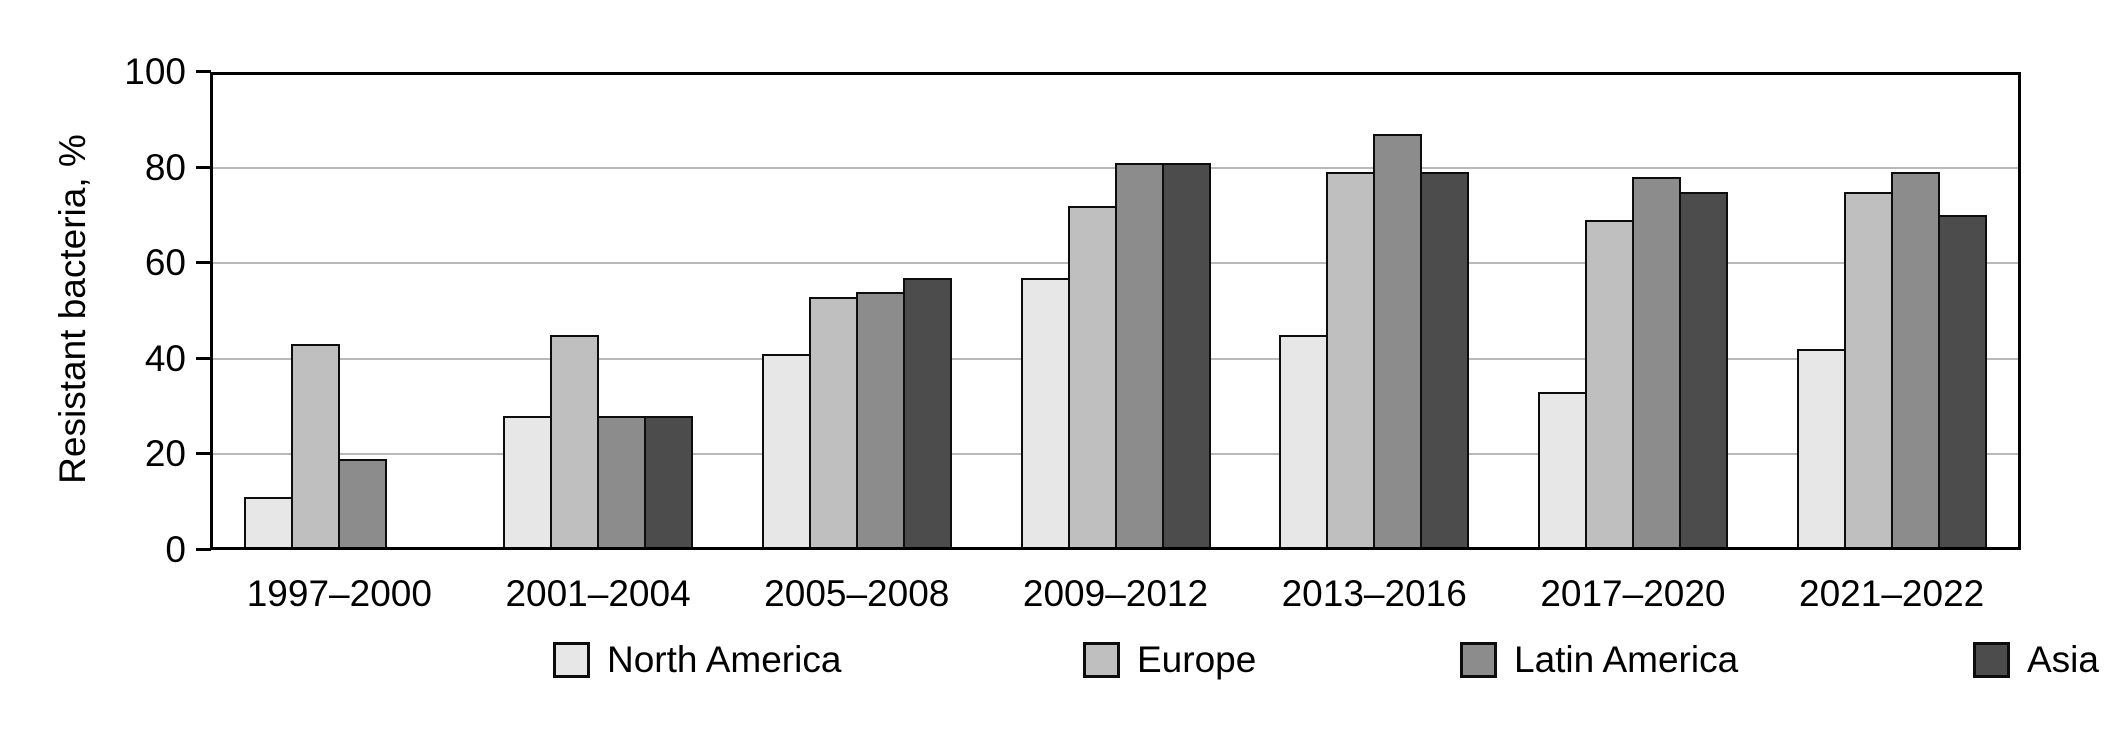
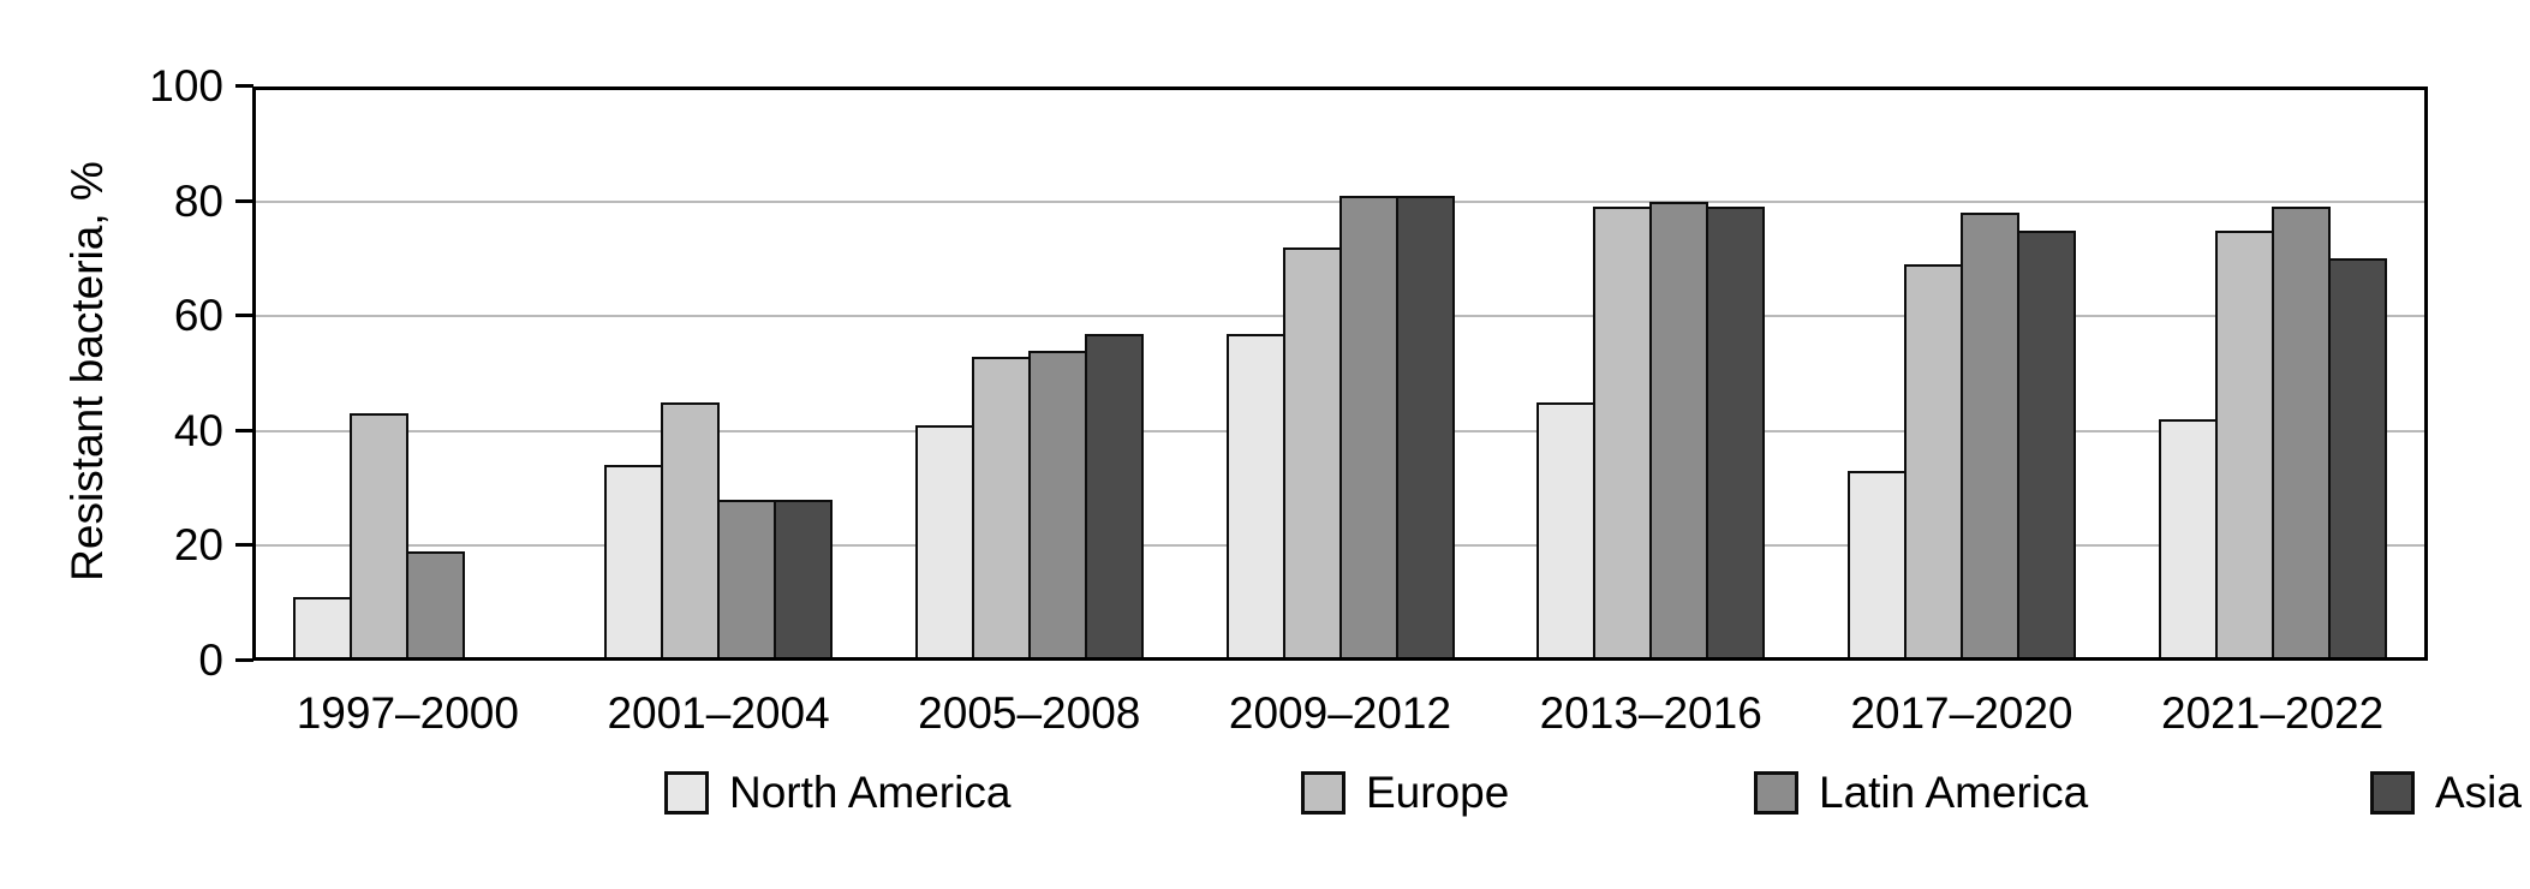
North America/2001–2004: 28 -> 34
Latin America/2013–2016: 87 -> 80
